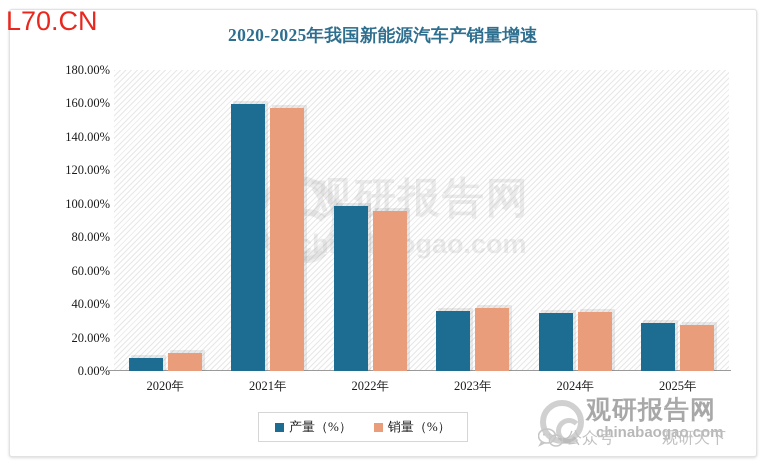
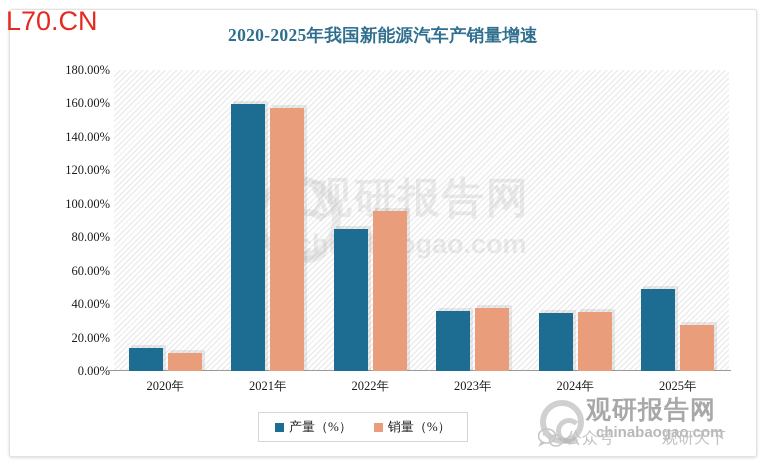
产量（%）/2020年: 8% -> 14%
产量（%）/2022年: 98% -> 85%
产量（%）/2025年: 29% -> 49%
